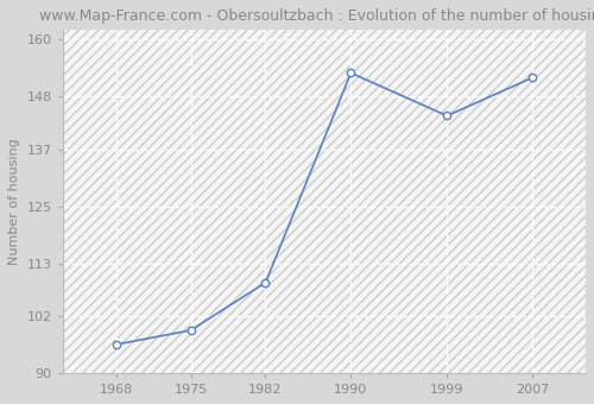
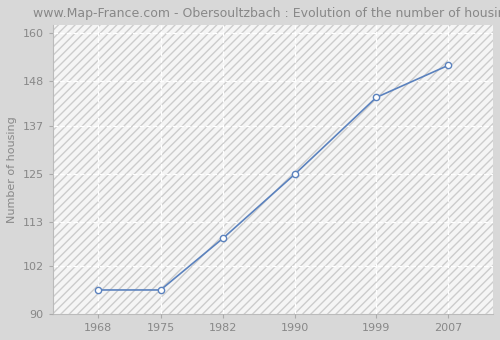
1975: 99 -> 96
1990: 153 -> 125
